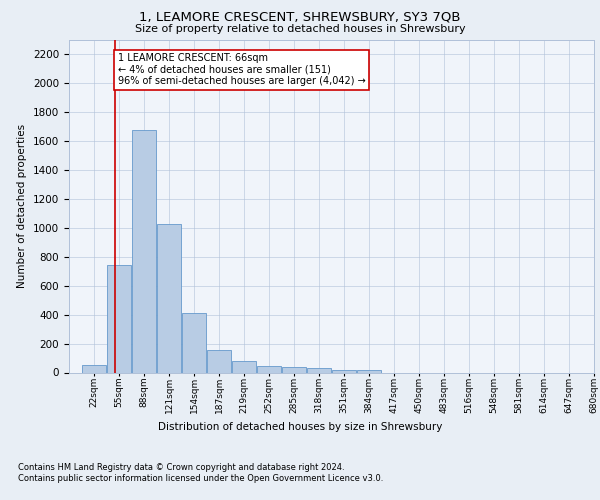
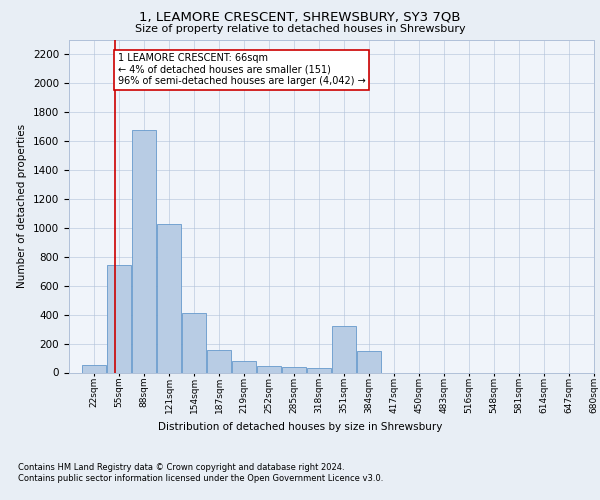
351sqm: 20 -> 320
384sqm: 10 -> 150
